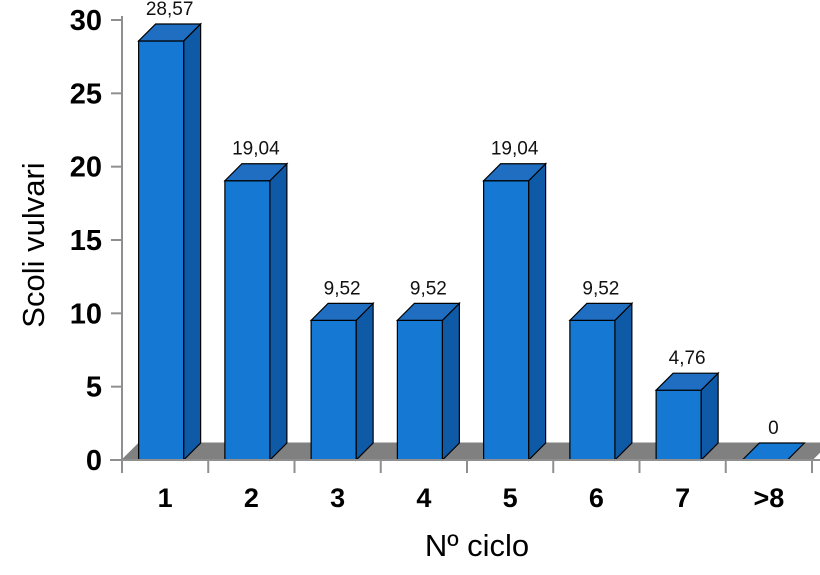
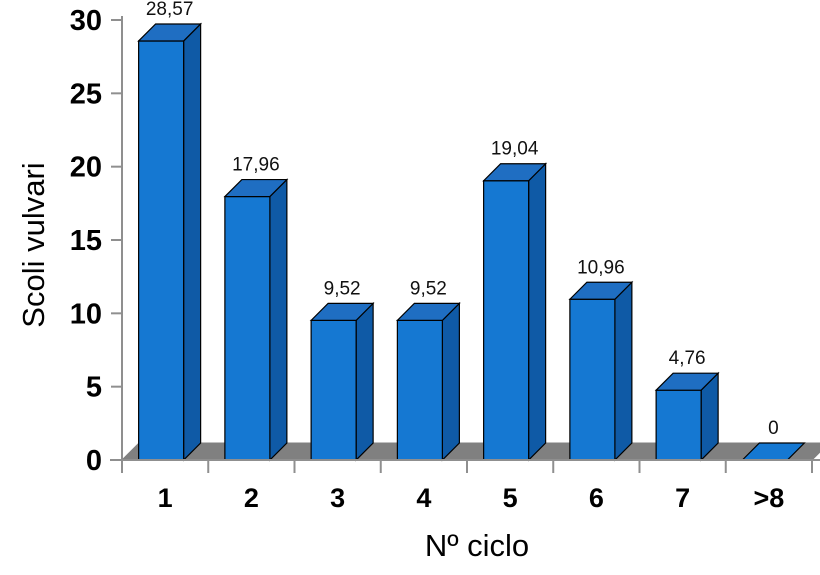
2: 19,04 -> 17,96
6: 9,52 -> 10,96
